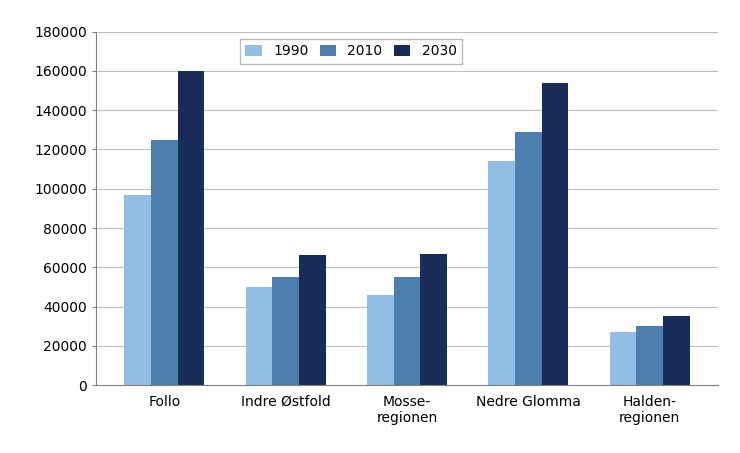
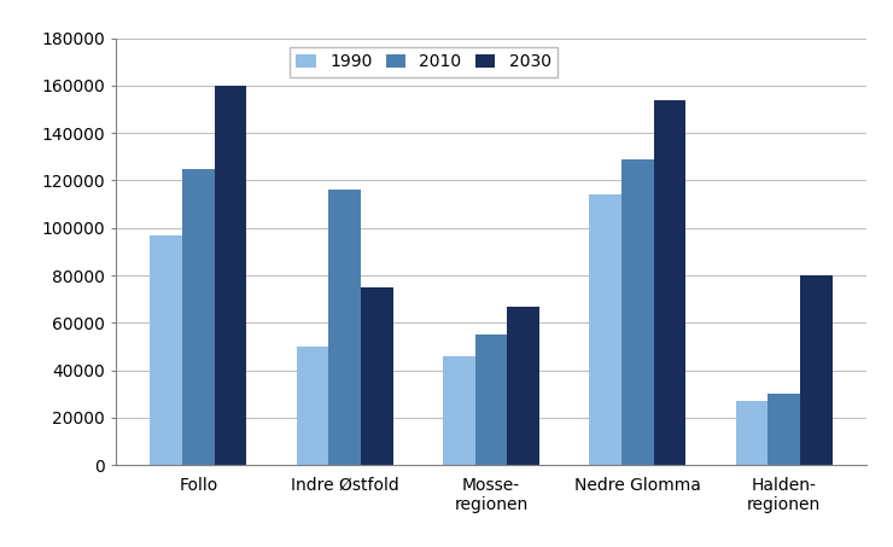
2010/Indre Østfold: 55000 -> 116000
2030/Indre Østfold: 66000 -> 75000
2030/Halden- regionen: 35000 -> 80000
